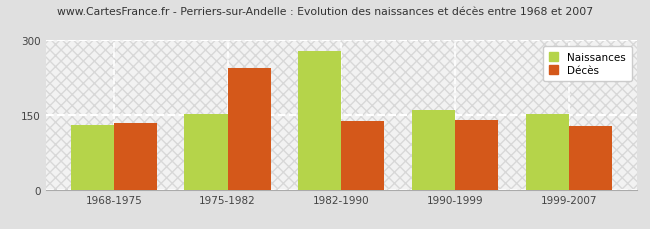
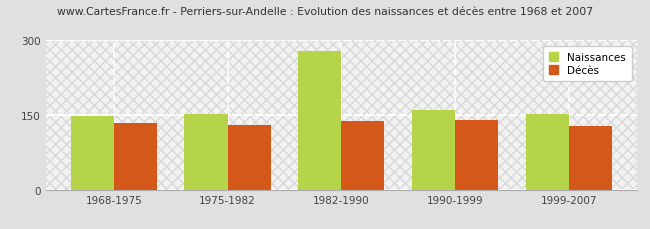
Naissances/1968-1975: 130 -> 149
Décès/1975-1982: 245 -> 130
